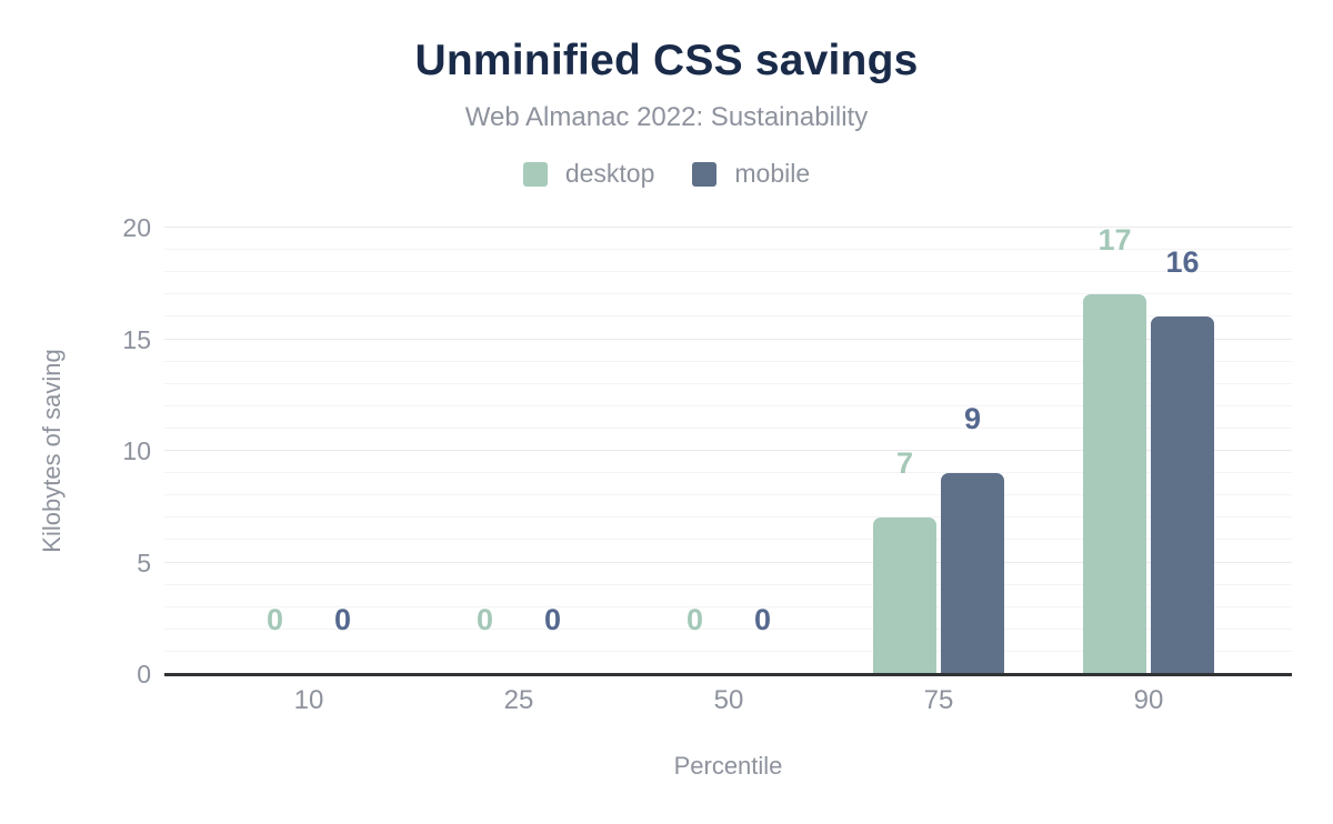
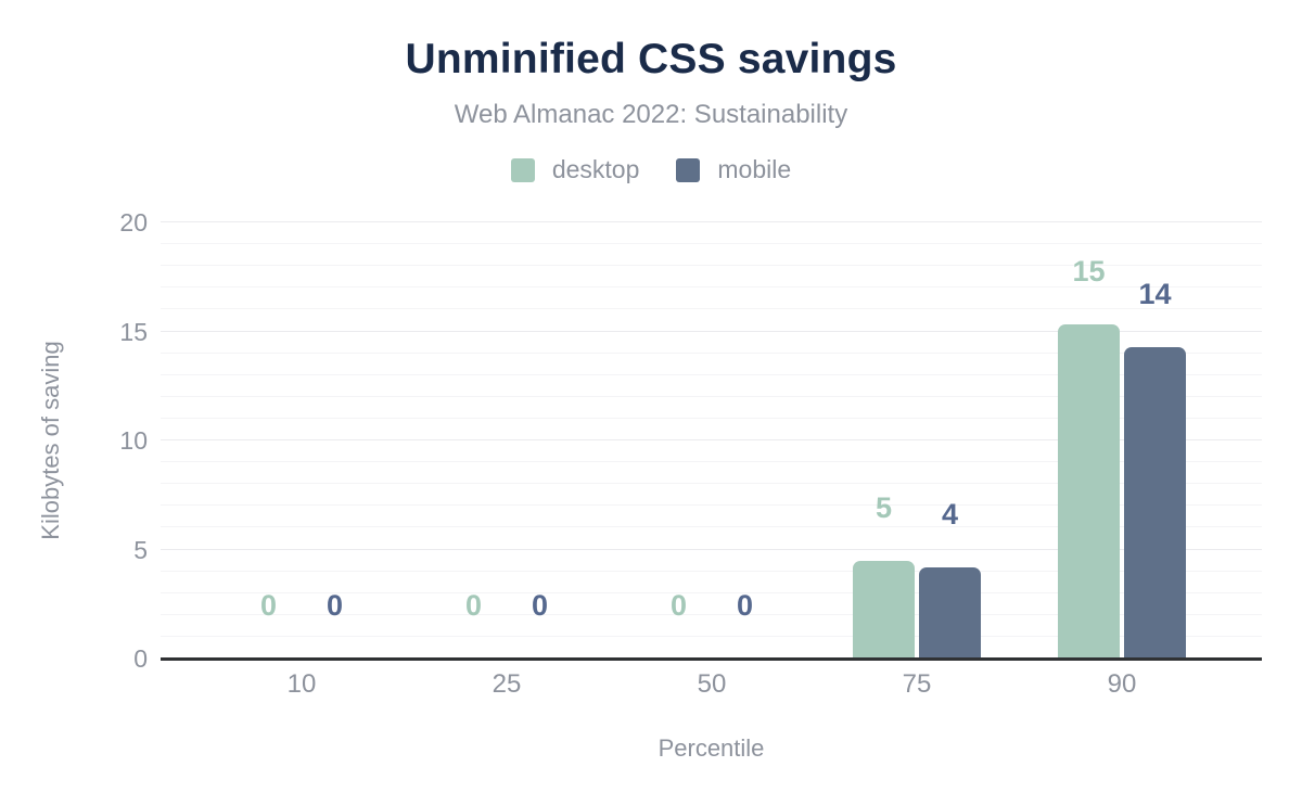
desktop/75: 7 -> 5
mobile/75: 9 -> 4
desktop/90: 17 -> 15
mobile/90: 16 -> 14
